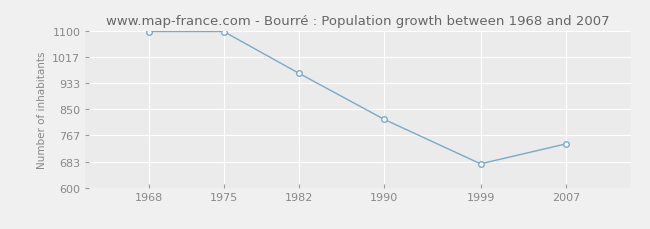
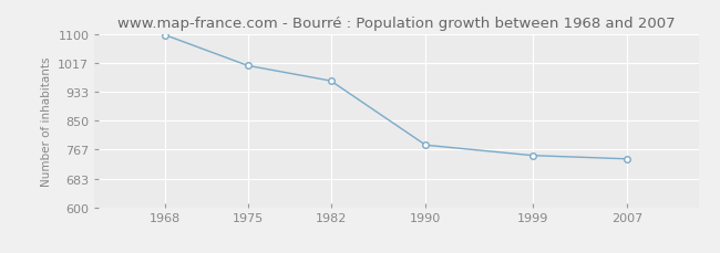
1975: 1099 -> 1010
1990: 818 -> 780
1999: 676 -> 750
